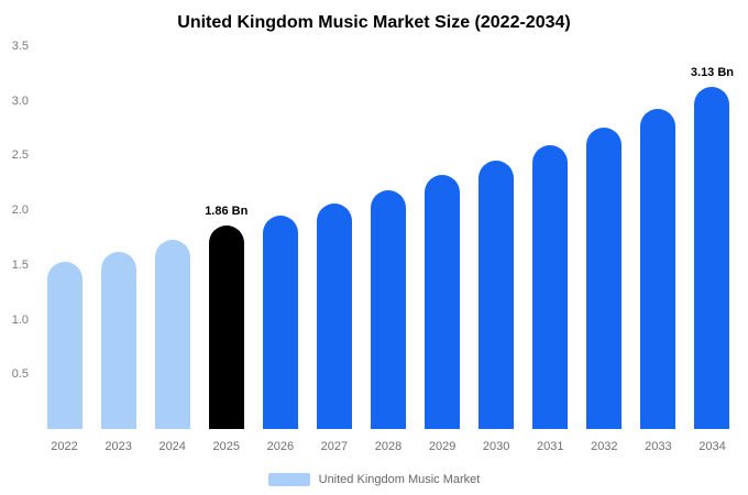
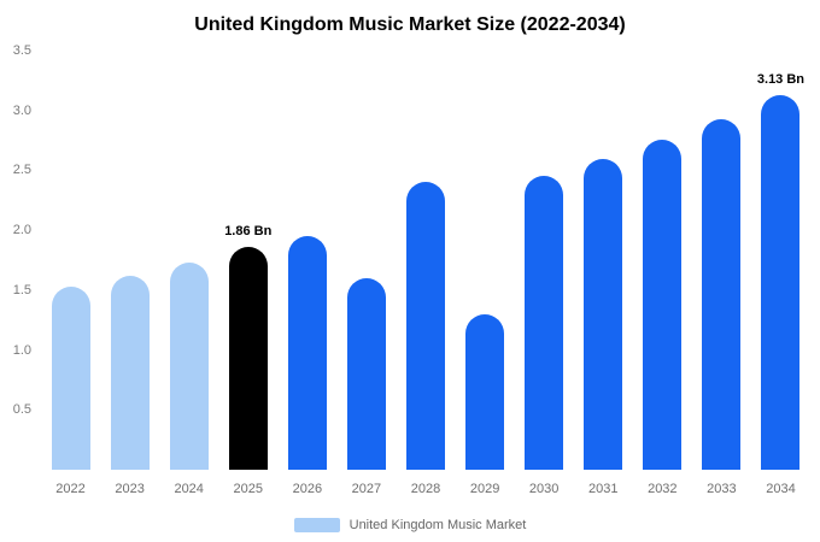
2027: 2.1 -> 1.6
2028: 2.2 -> 2.4
2029: 2.3 -> 1.3
